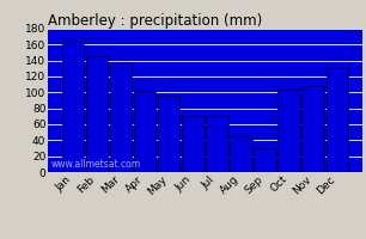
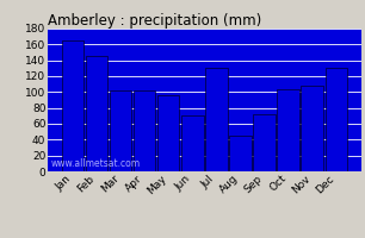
Mar: 138 -> 102
Jul: 70 -> 130
Sep: 30 -> 72
